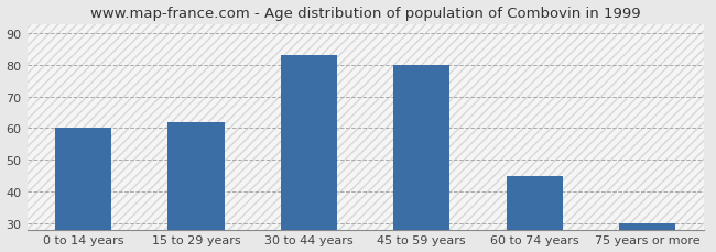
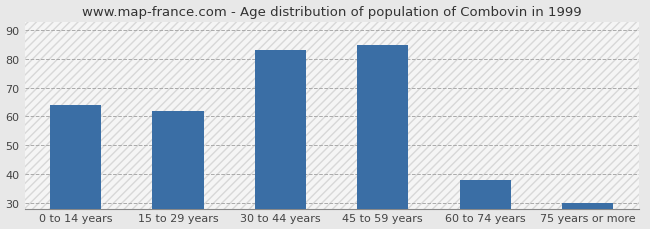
0 to 14 years: 60 -> 64
45 to 59 years: 80 -> 85
60 to 74 years: 45 -> 38
